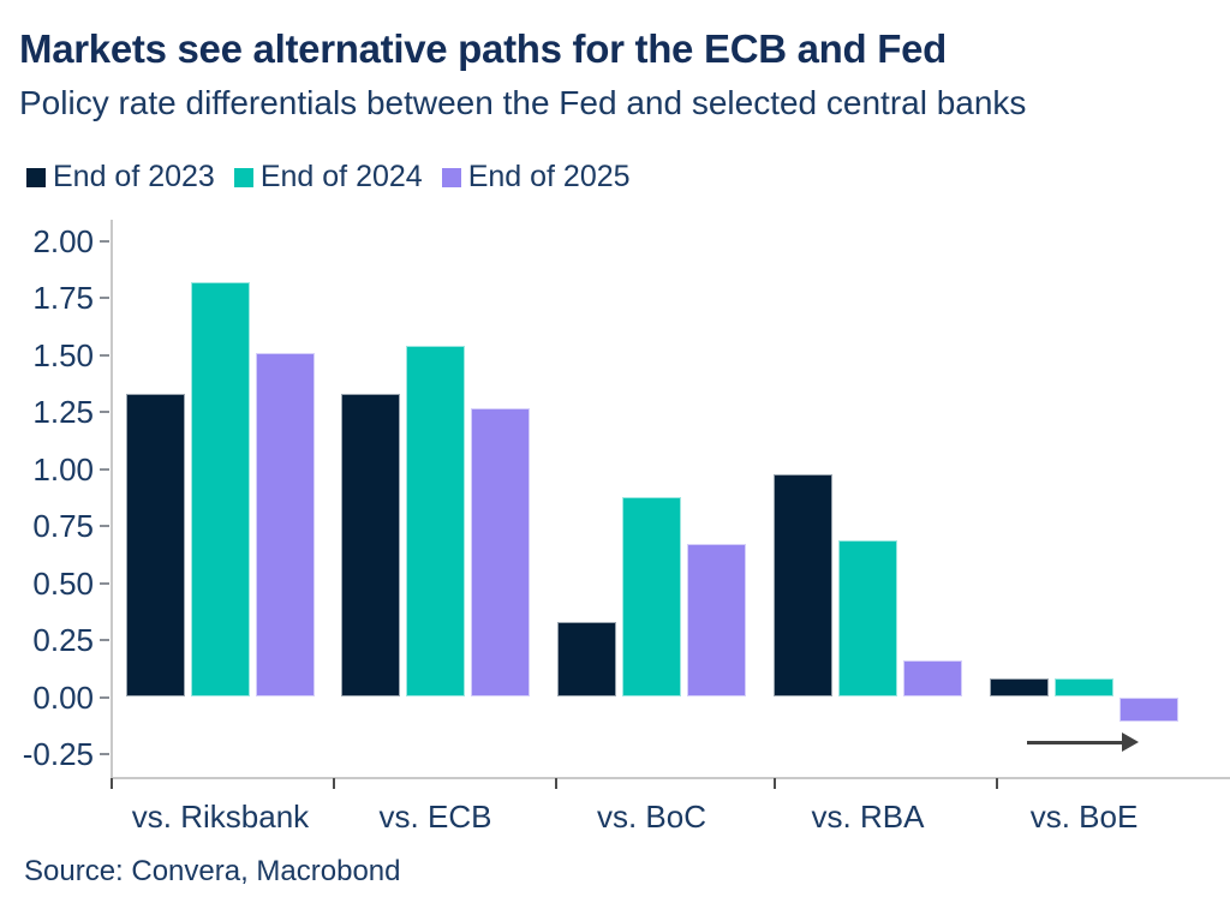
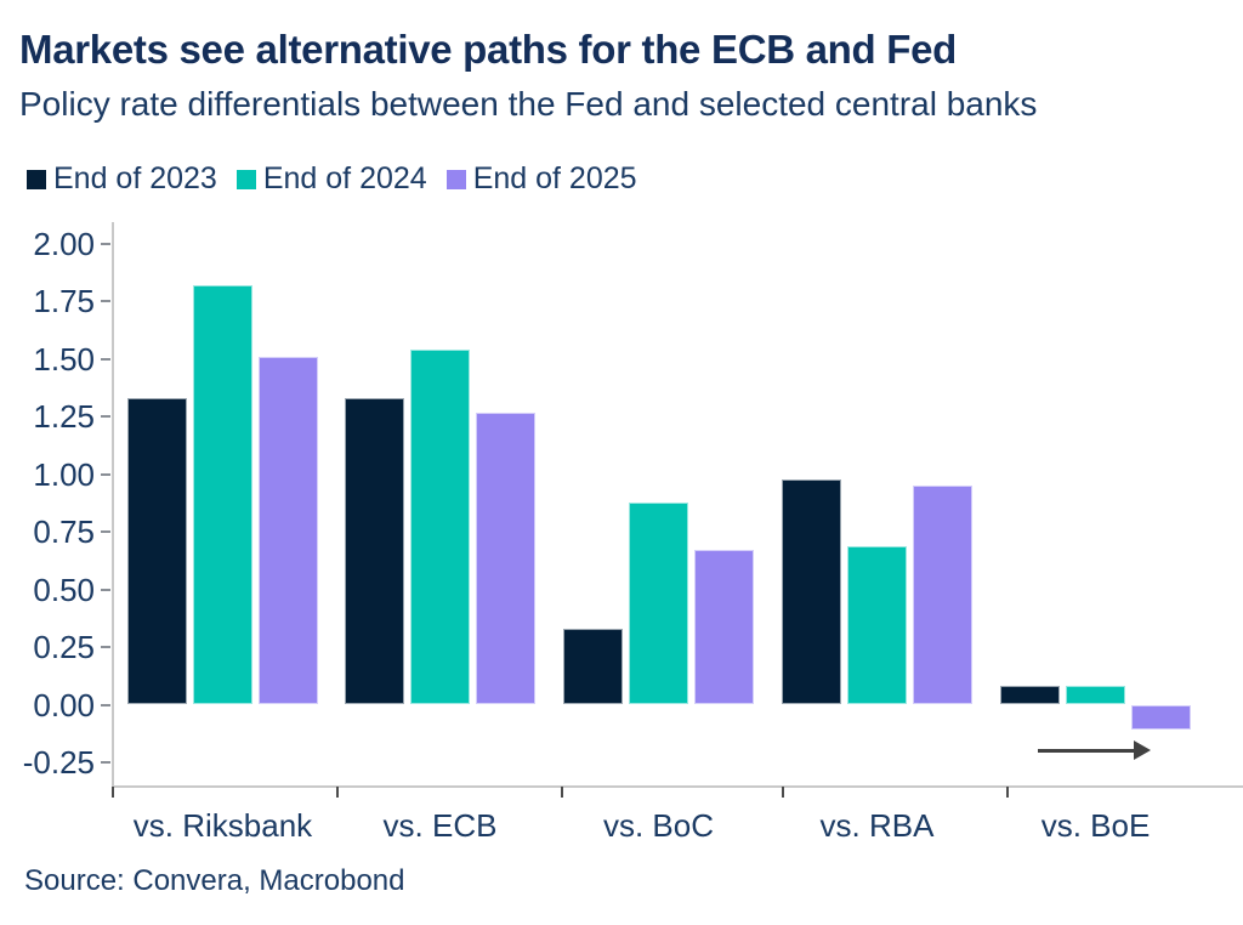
End of 2025/vs. RBA: 0.16 -> 0.95
